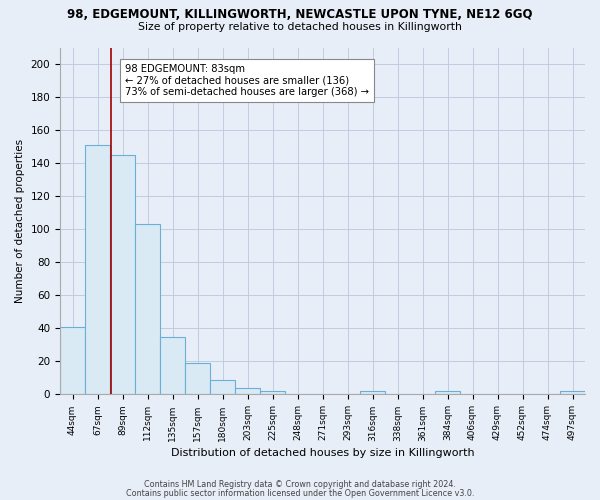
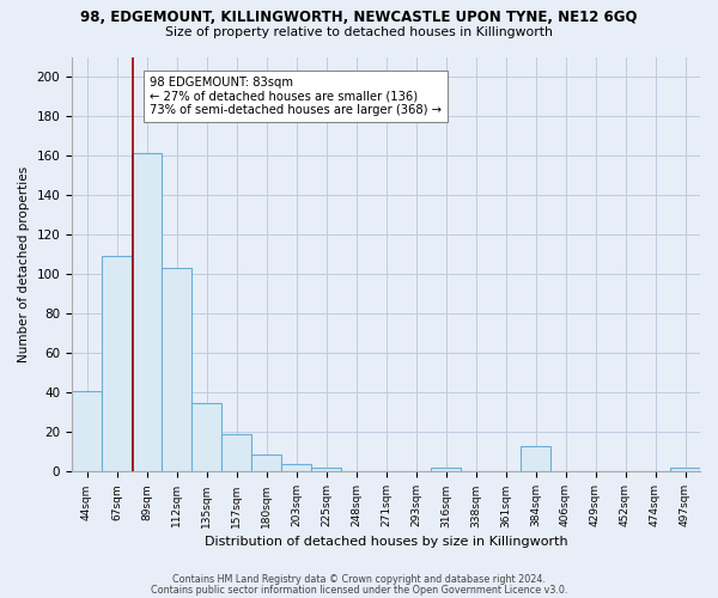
67sqm: 151 -> 109
89sqm: 145 -> 161
384sqm: 2 -> 13
